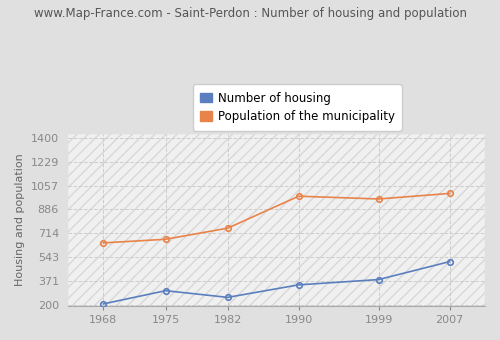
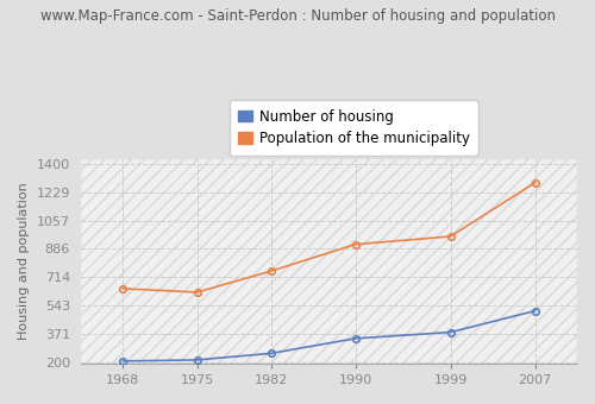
Number of housing/1975: 300 -> 210
Population of the municipality/1975: 670 -> 620
Population of the municipality/1990: 980 -> 910
Population of the municipality/2007: 1000 -> 1280
